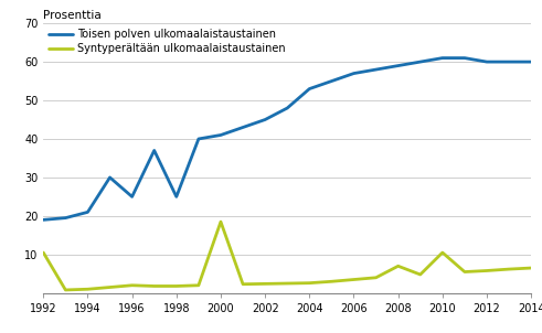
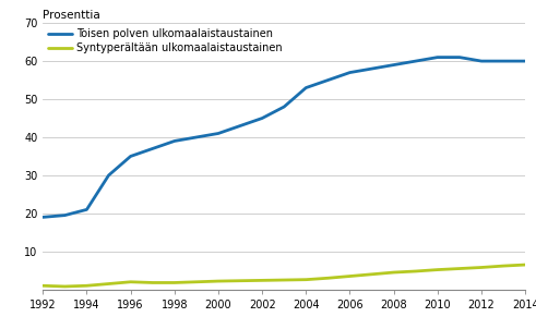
Syntyperältään ulkomaalaistaustainen/1992: 10.5 -> 1.0
Toisen polven ulkomaalaistaustainen/1996: 25.0 -> 35.0
Toisen polven ulkomaalaistaustainen/1998: 25.0 -> 39.0
Syntyperältään ulkomaalaistaustainen/2000: 18.5 -> 2.2
Syntyperältään ulkomaalaistaustainen/2008: 7.0 -> 4.5
Syntyperältään ulkomaalaistaustainen/2010: 10.5 -> 5.2
